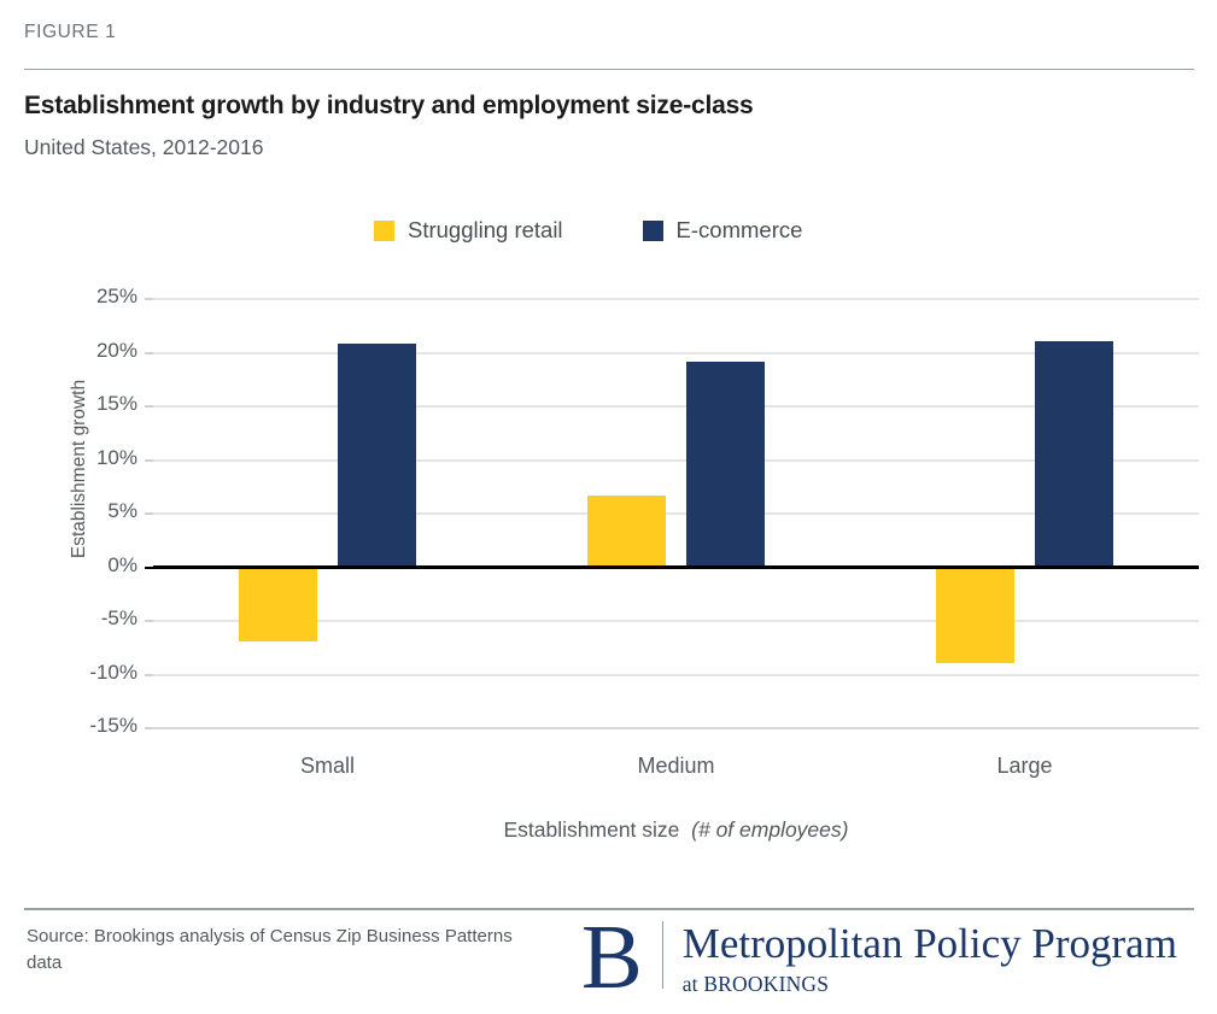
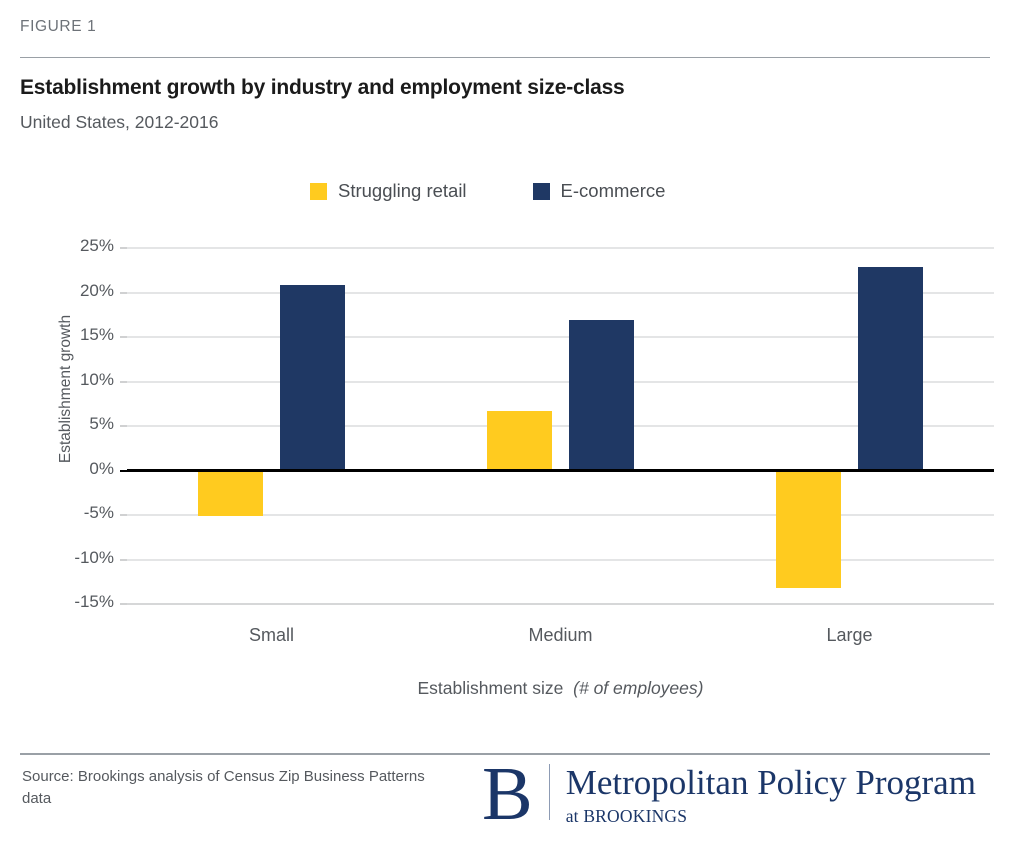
Struggling retail/Small: -7% -> -5%
E-commerce/Medium: 19% -> 17%
Struggling retail/Large: -9% -> -13%
E-commerce/Large: 21% -> 23%
